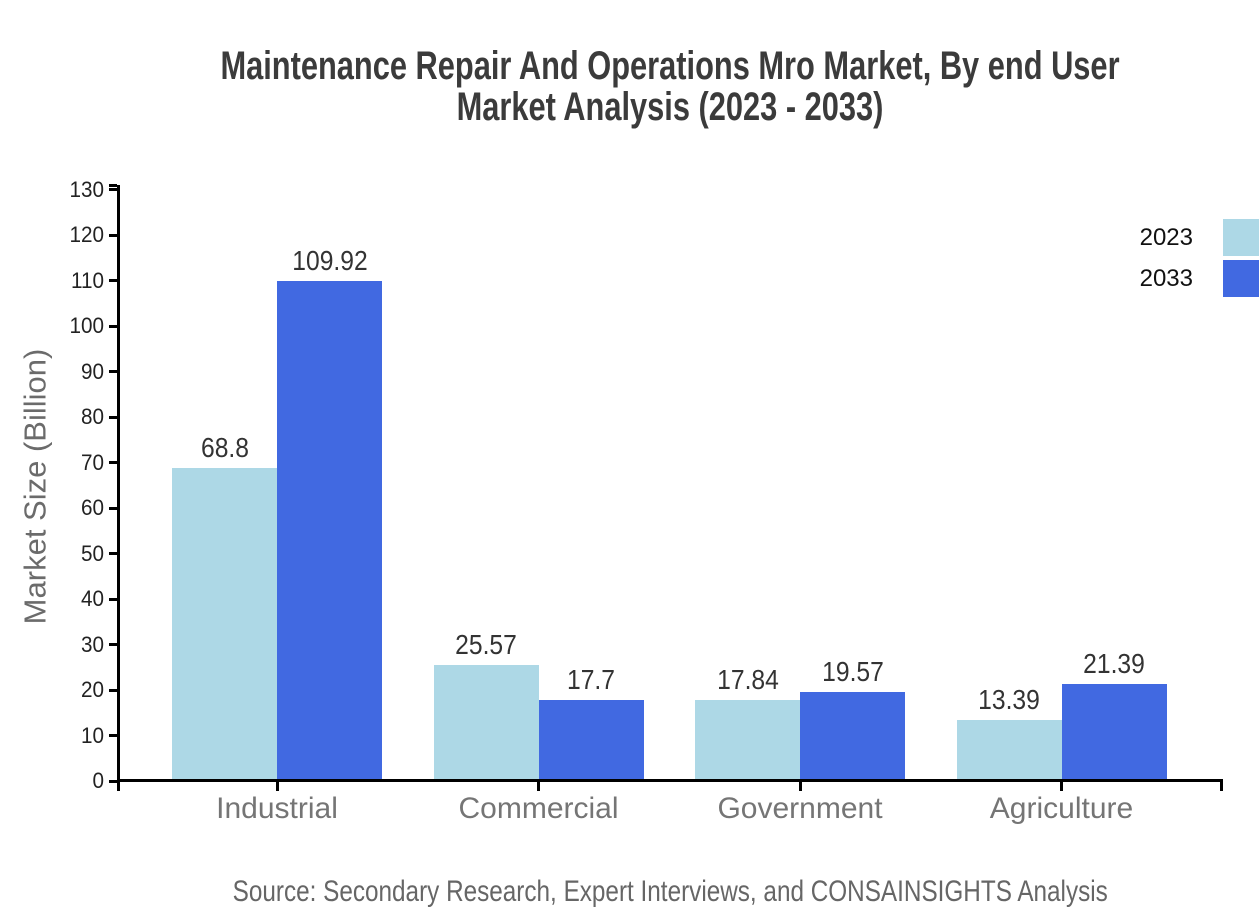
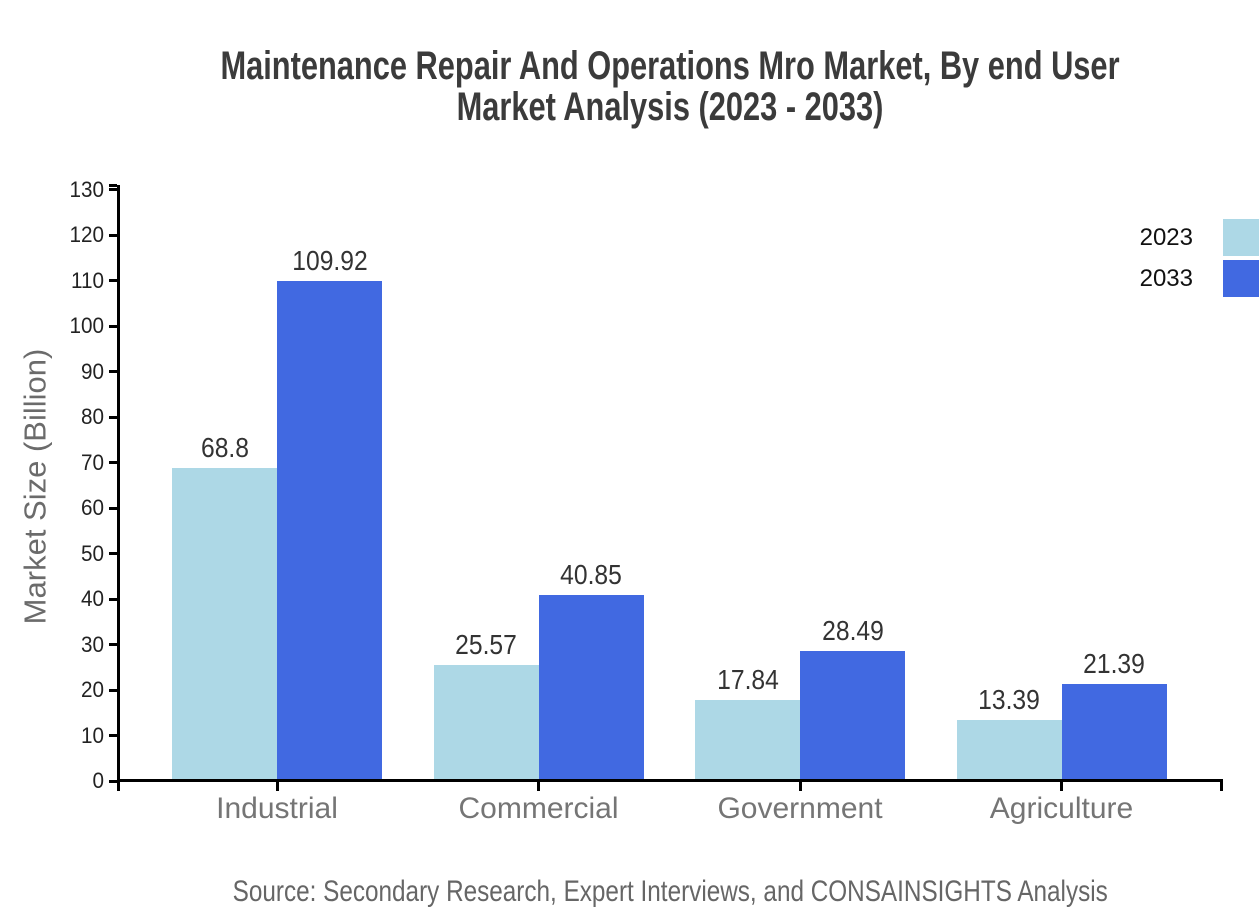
2033/Commercial: 17.7 -> 40.85
2033/Government: 19.57 -> 28.49
